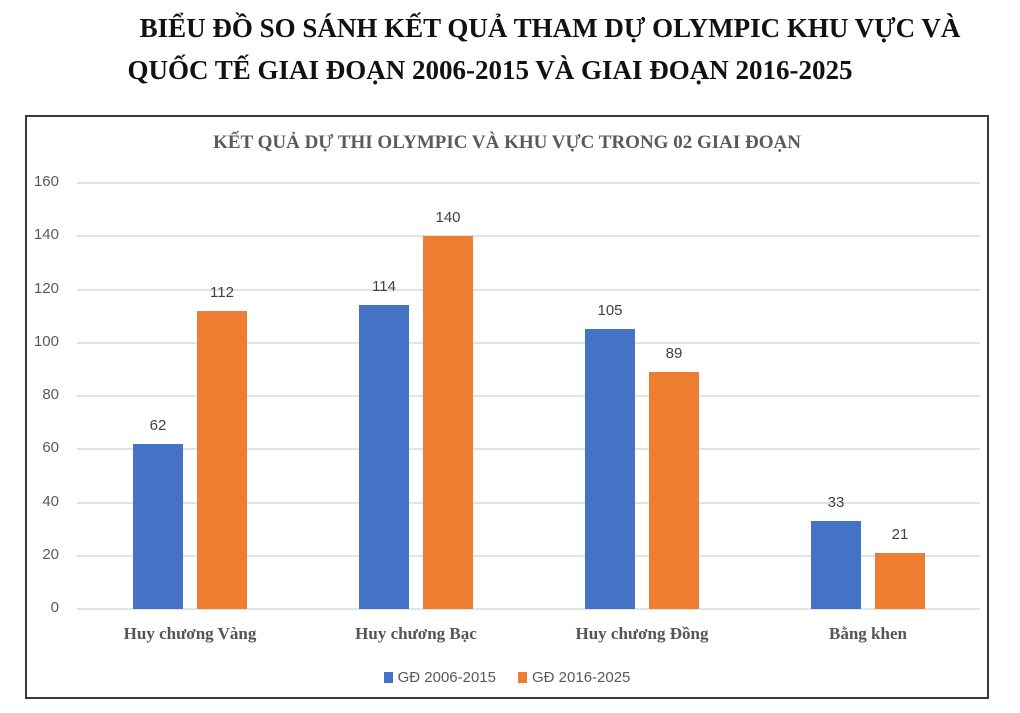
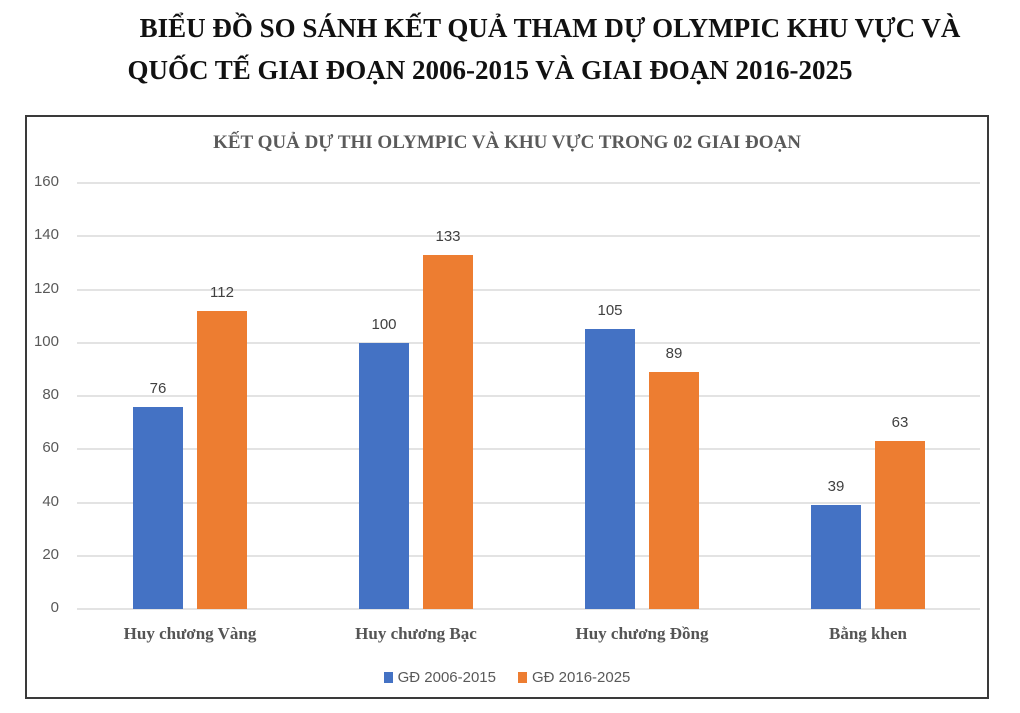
GĐ 2006-2015/Huy chương Vàng: 62 -> 76
GĐ 2006-2015/Huy chương Bạc: 114 -> 100
GĐ 2016-2025/Huy chương Bạc: 140 -> 133
GĐ 2006-2015/Bằng khen: 33 -> 39
GĐ 2016-2025/Bằng khen: 21 -> 63
